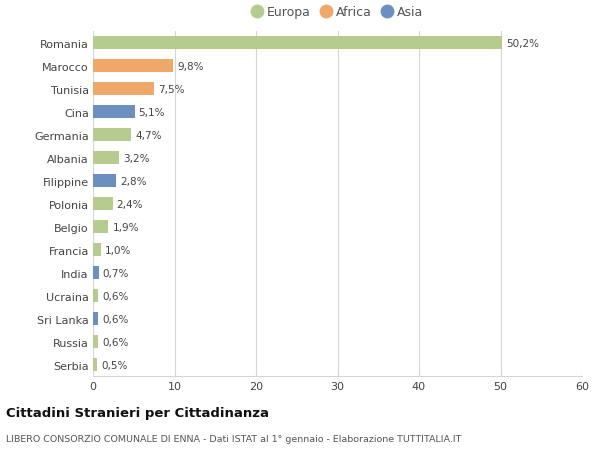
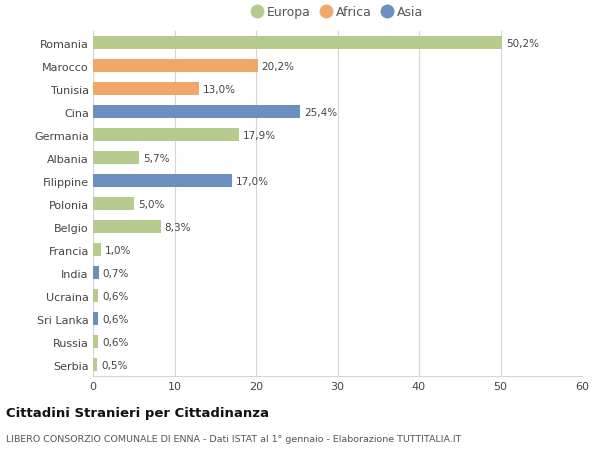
Marocco: 9,8% -> 20,2%
Tunisia: 7,5% -> 13,0%
Cina: 5,1% -> 25,4%
Germania: 4,7% -> 17,9%
Albania: 3,2% -> 5,7%
Filippine: 2,8% -> 17,0%
Polonia: 2,4% -> 5,0%
Belgio: 1,9% -> 8,3%
